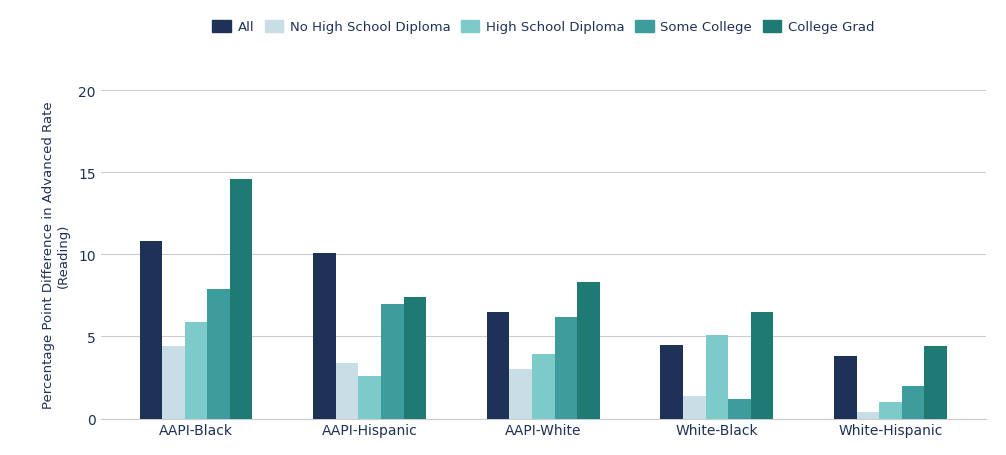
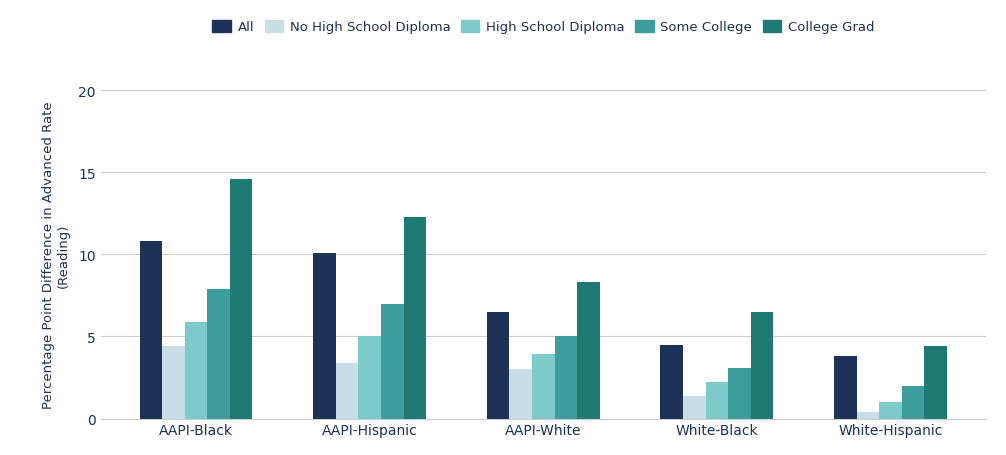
High School Diploma/AAPI-Hispanic: 2.6 -> 5.0
College Grad/AAPI-Hispanic: 7.4 -> 12.3
Some College/AAPI-White: 6.2 -> 5.0
High School Diploma/White-Black: 5.1 -> 2.2
Some College/White-Black: 1.2 -> 3.1
